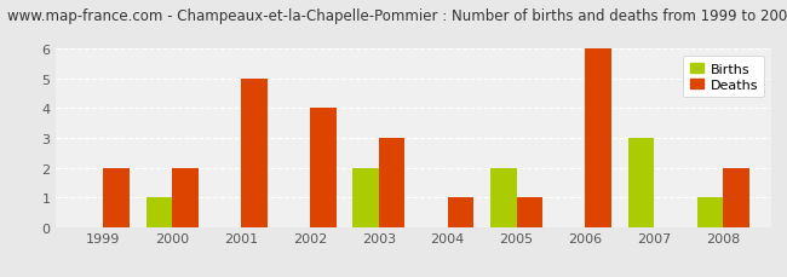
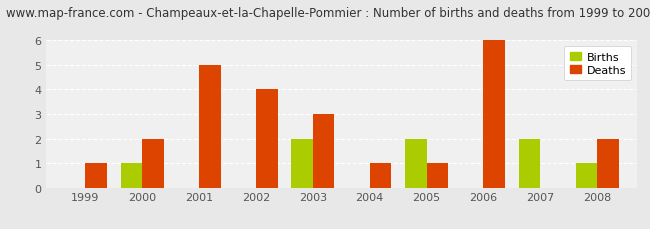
Deaths/1999: 2 -> 1
Births/2007: 3 -> 2
